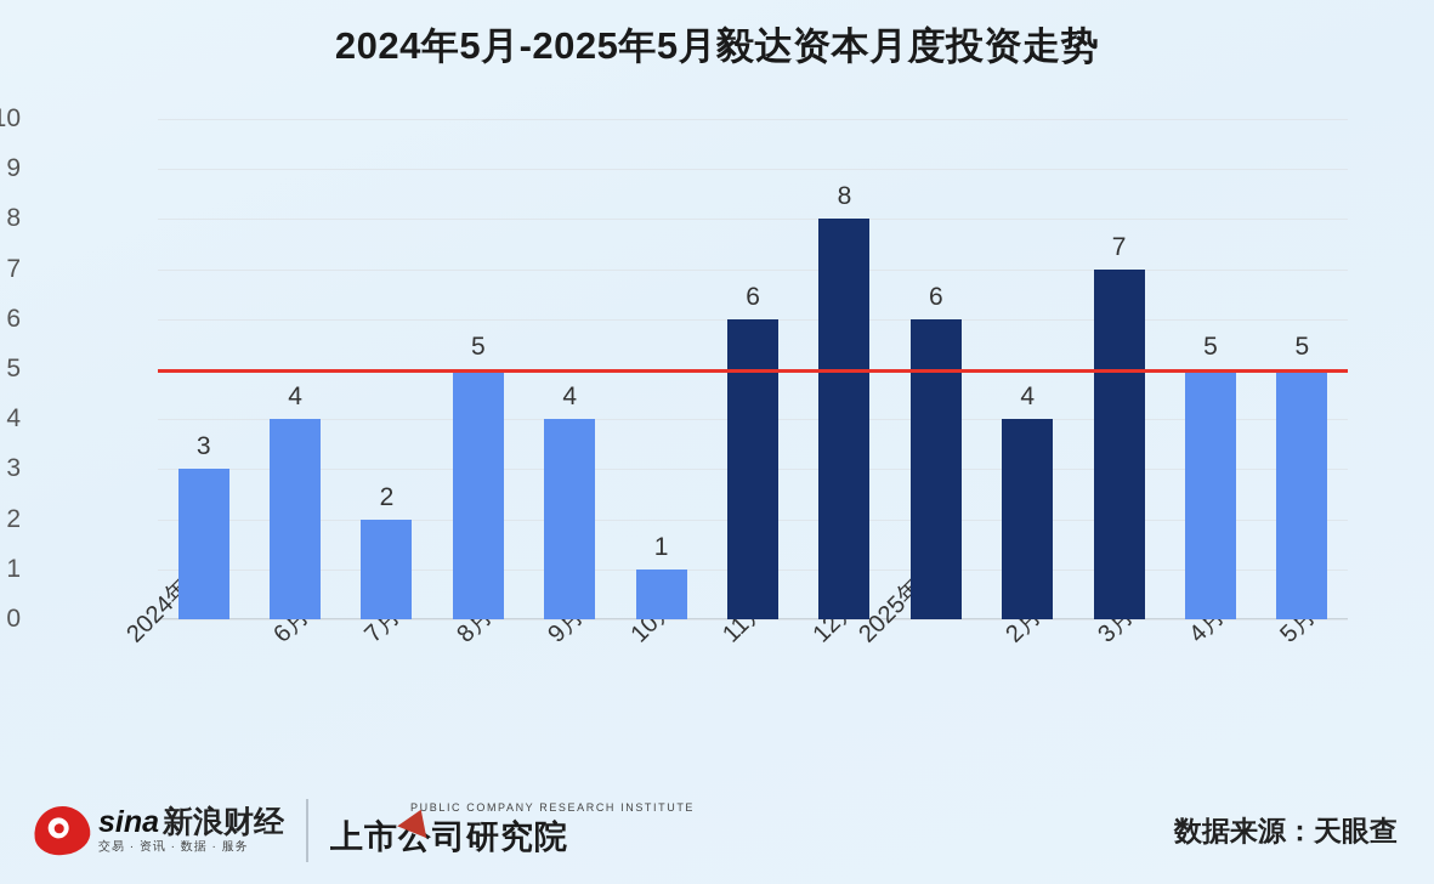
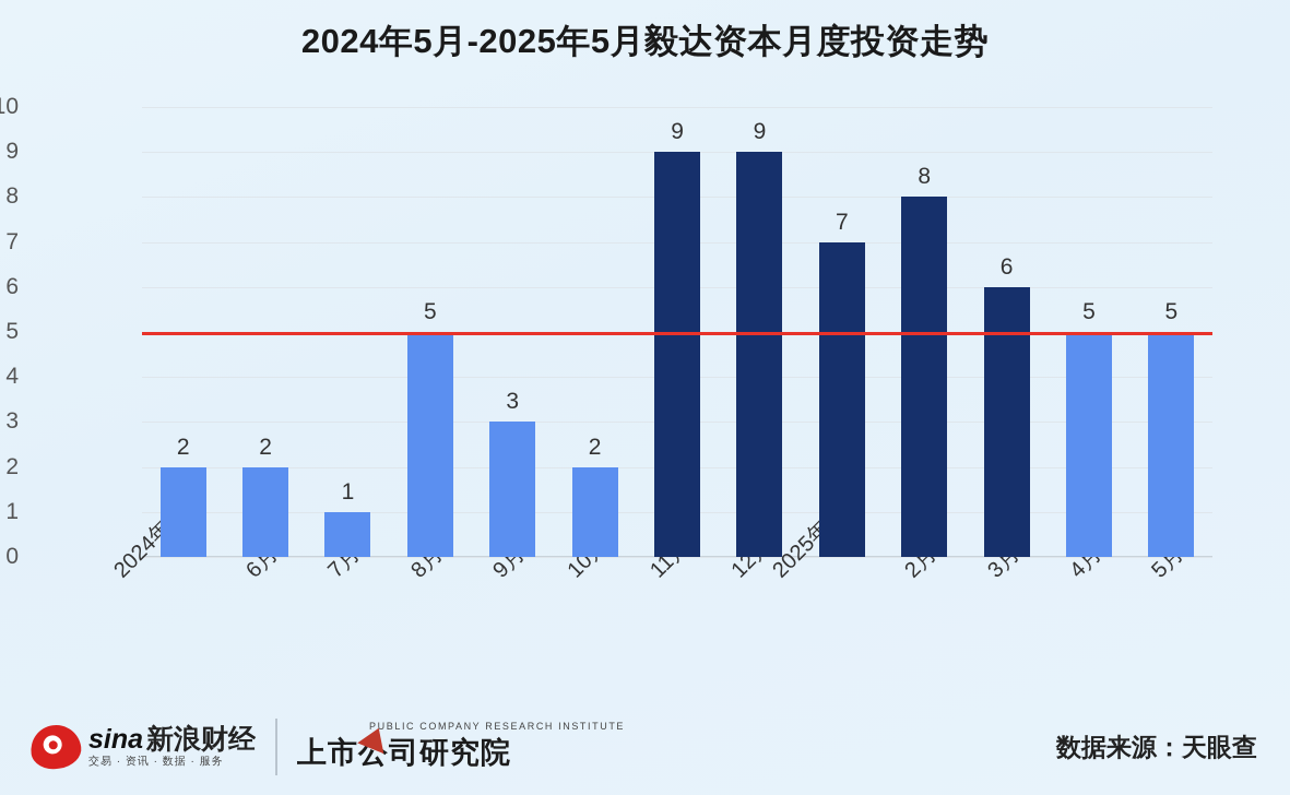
2024年5月: 3 -> 2
6月: 4 -> 2
7月: 2 -> 1
9月: 4 -> 3
10月: 1 -> 2
11月: 6 -> 9
12月: 8 -> 9
2025年1月: 6 -> 7
2月: 4 -> 8
3月: 7 -> 6
